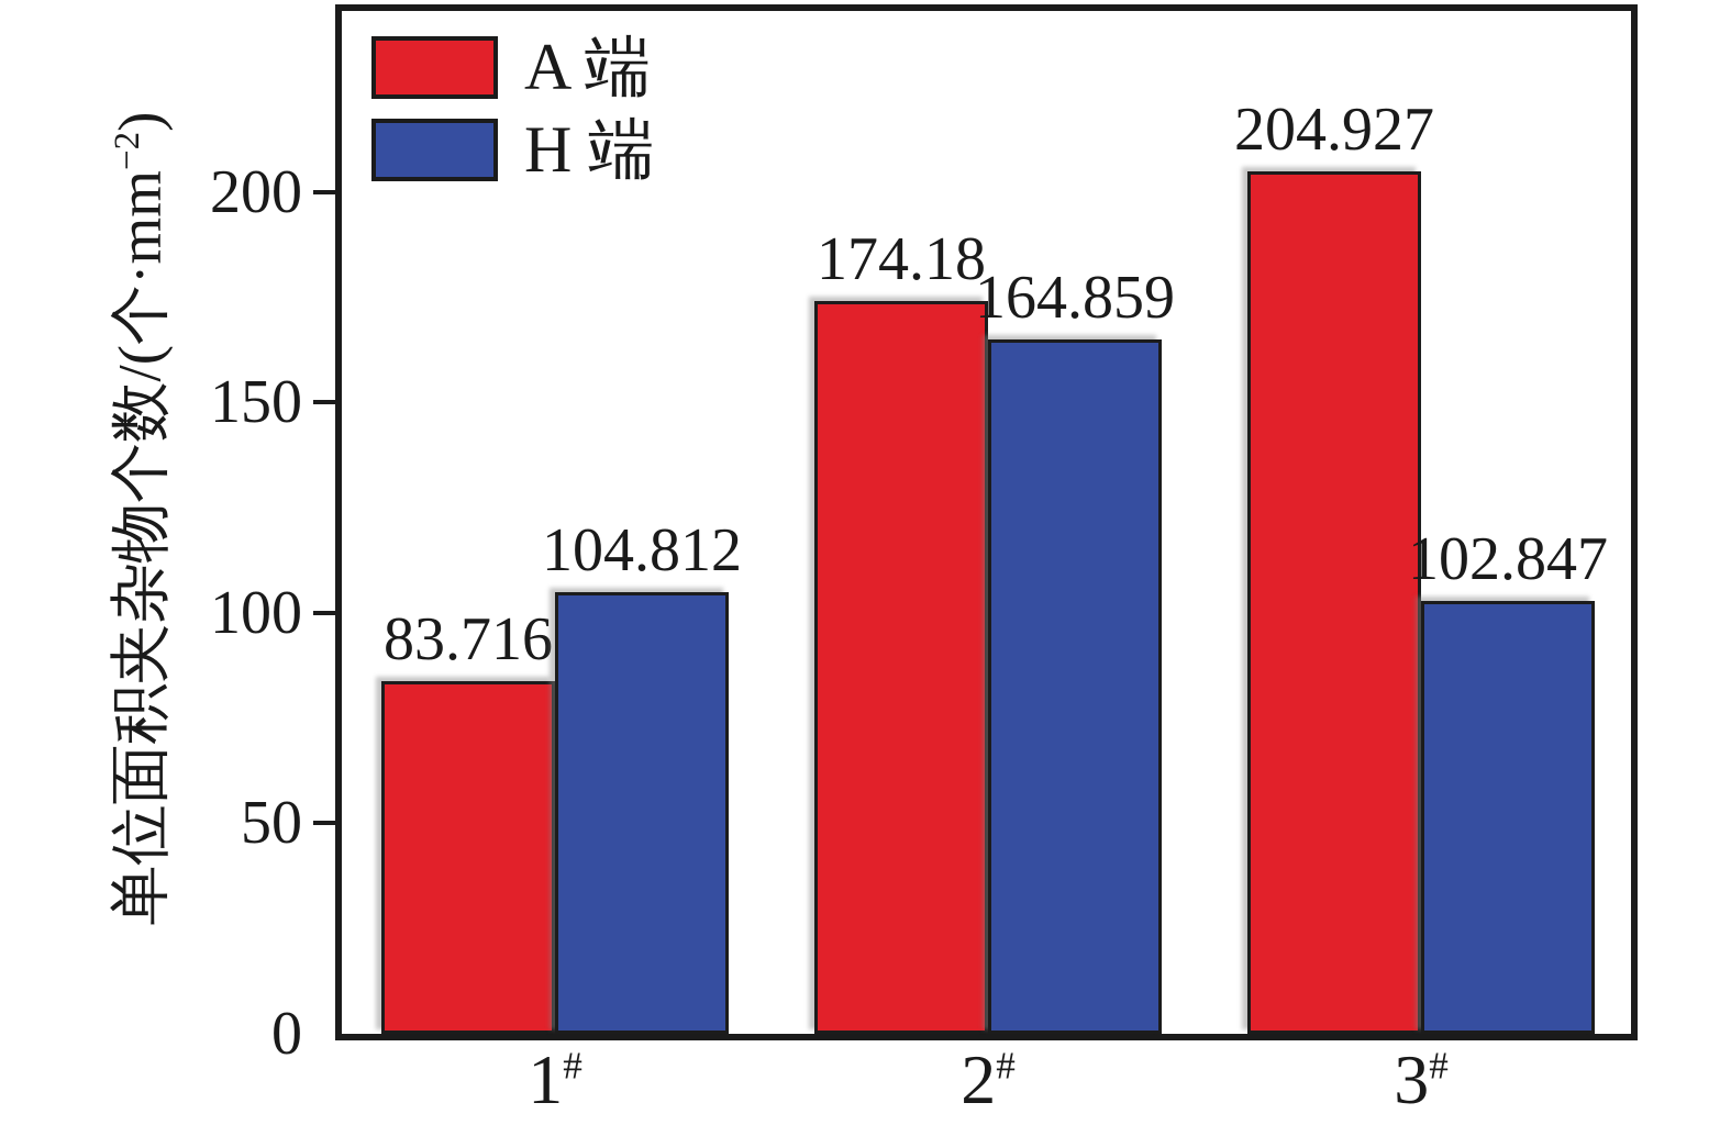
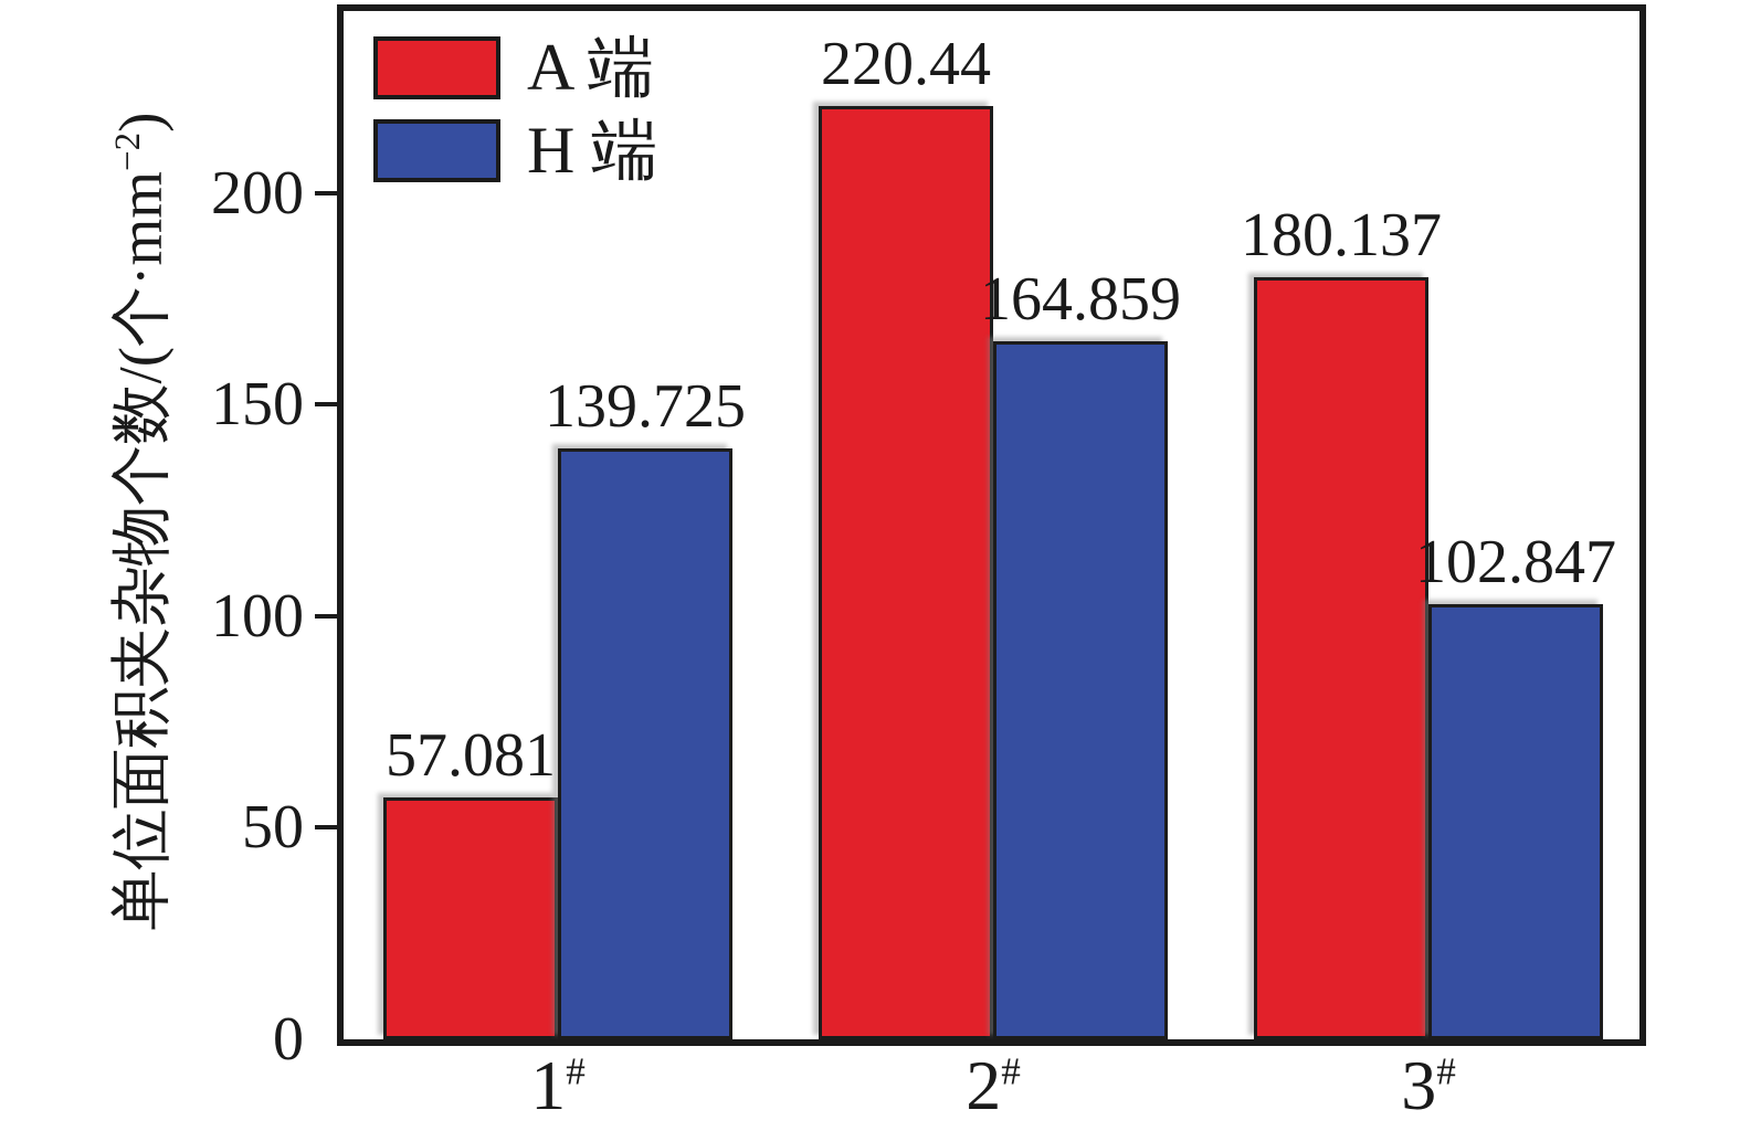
A 端/1: 83.716 -> 57.081
H 端/1: 104.812 -> 139.725
A 端/2: 174.18 -> 220.44
A 端/3: 204.927 -> 180.137
